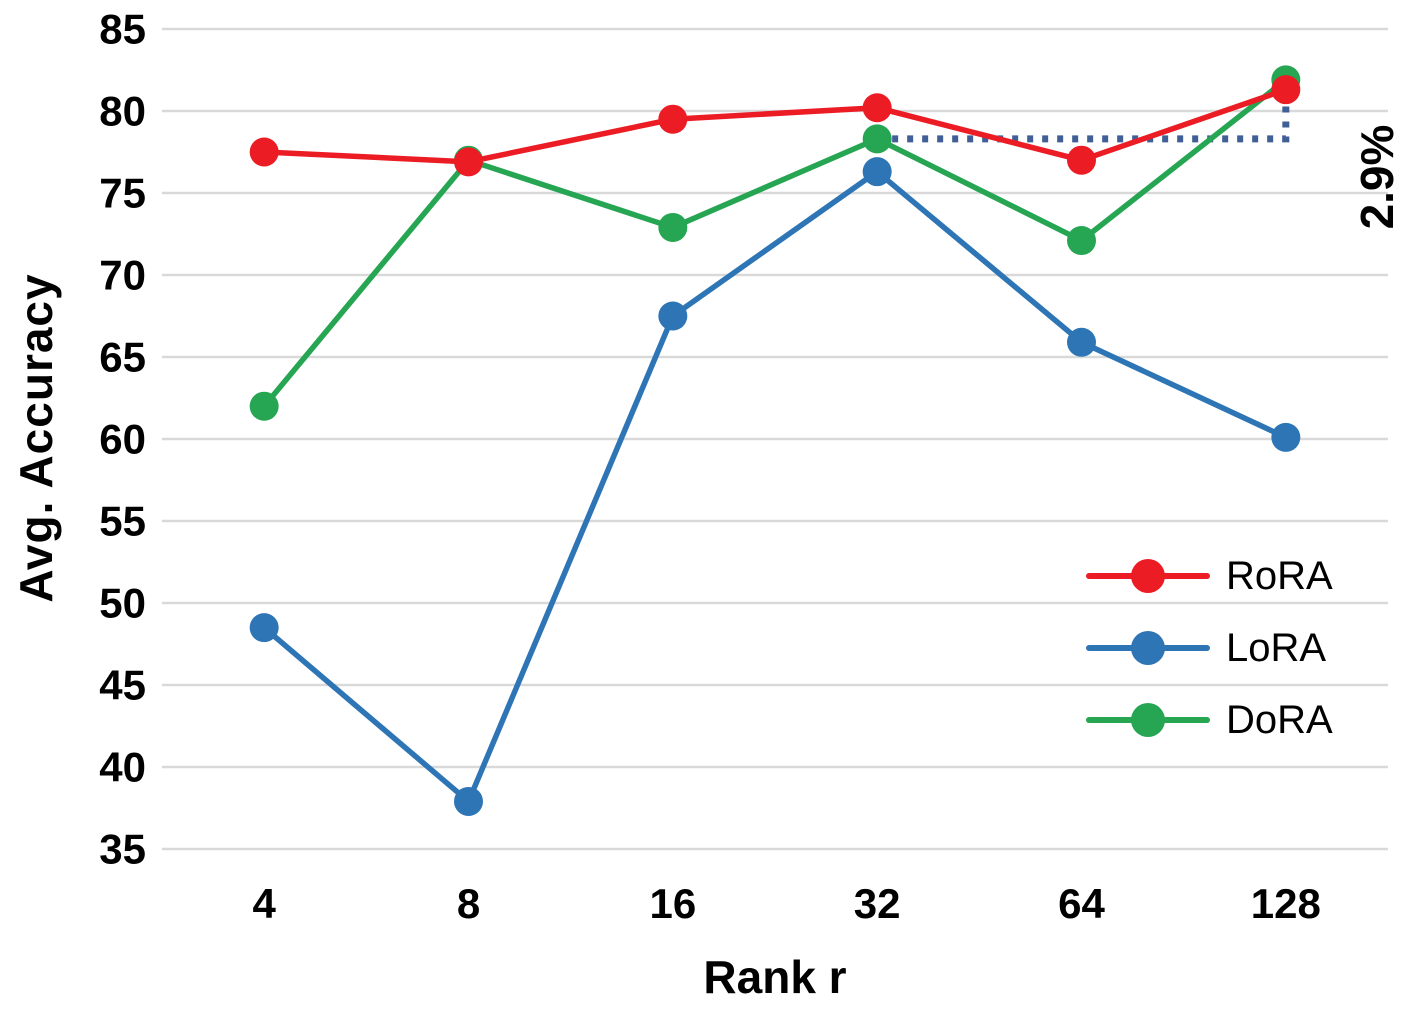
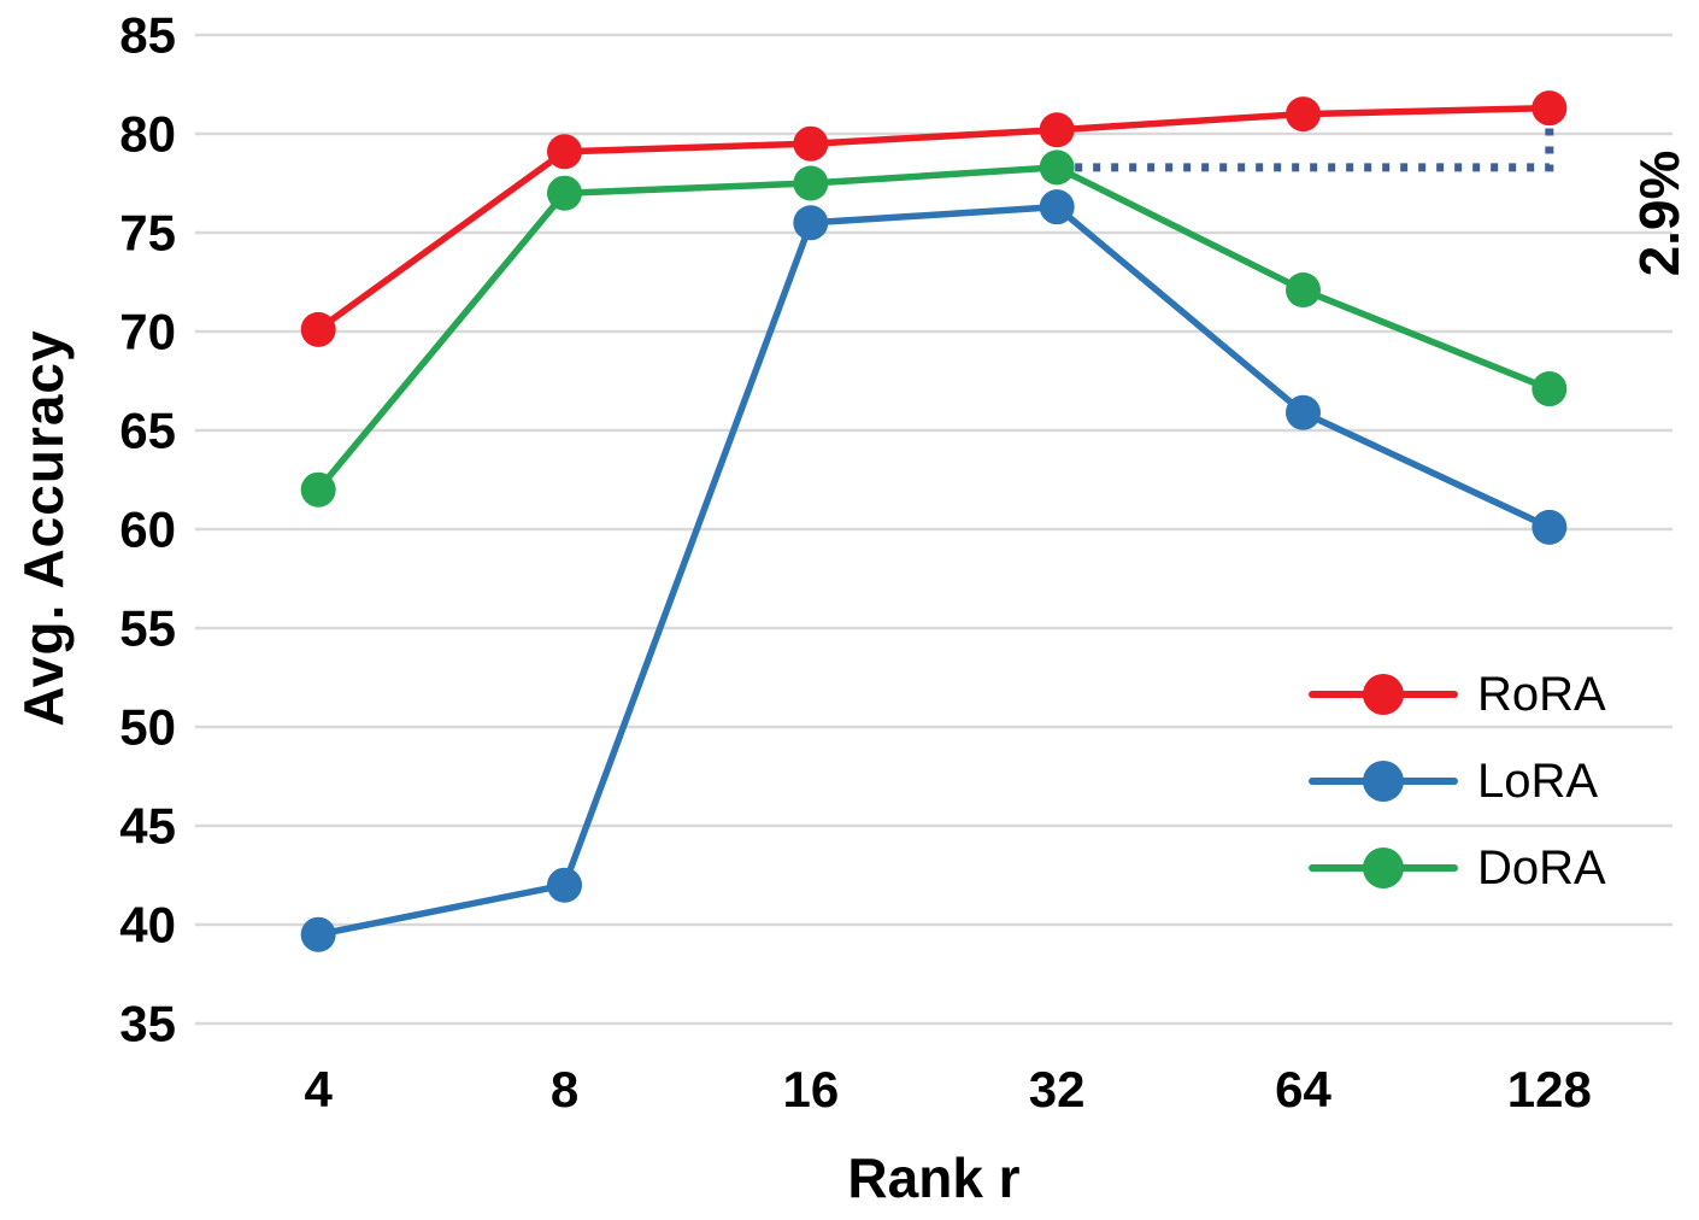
RoRA/4: 77.5 -> 70.1
LoRA/4: 48.5 -> 39.5
RoRA/8: 76.9 -> 79.1
LoRA/8: 37.9 -> 42.0
LoRA/16: 67.5 -> 75.5
DoRA/16: 72.9 -> 77.5
RoRA/64: 77.0 -> 81.0
DoRA/128: 81.9 -> 67.1
